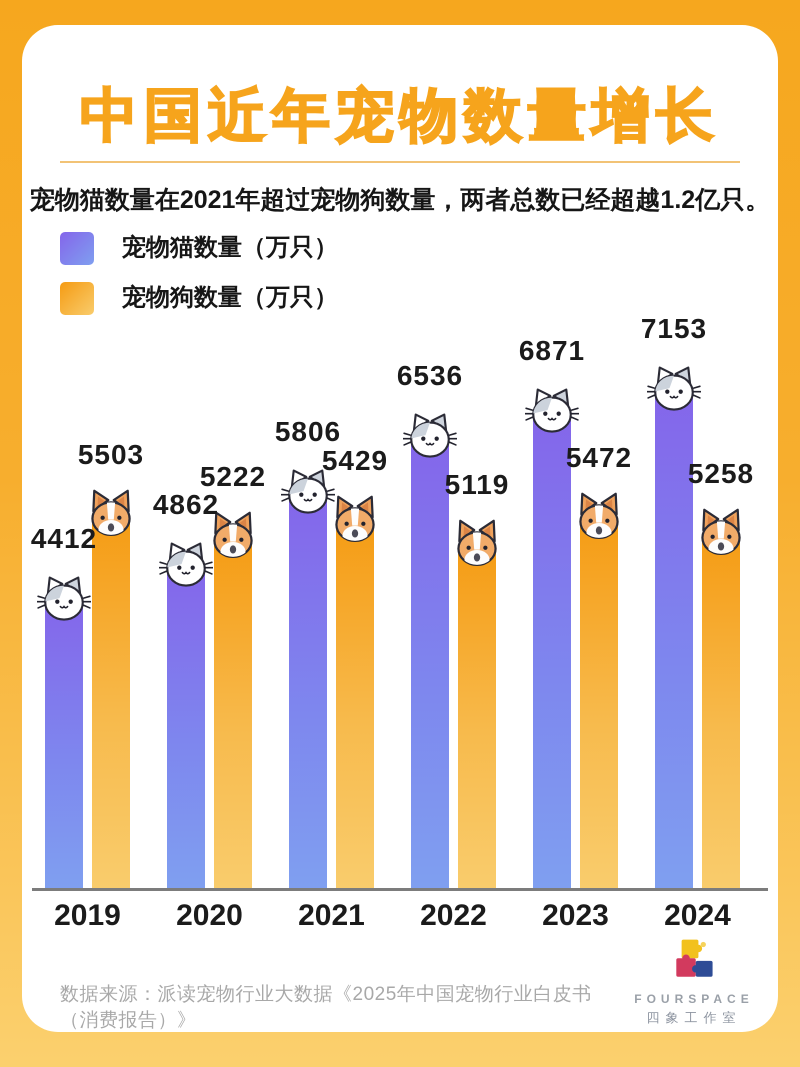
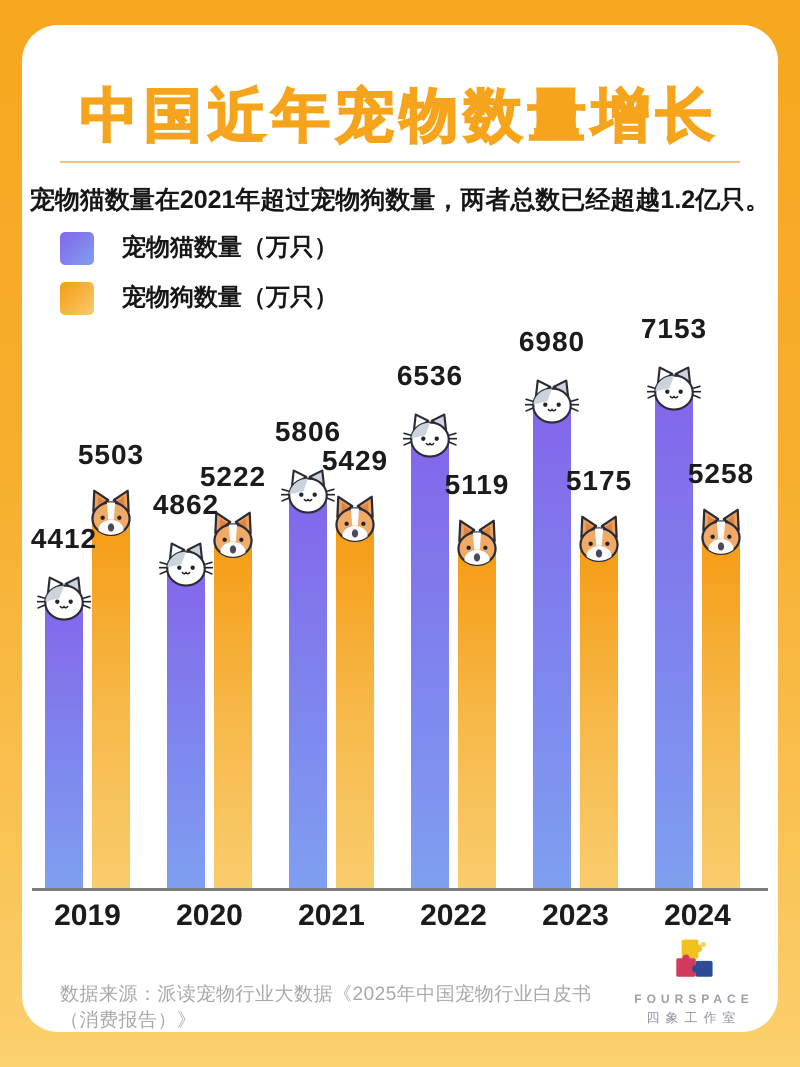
宠物猫数量（万只）/2023: 6871 -> 6980
宠物狗数量（万只）/2023: 5472 -> 5175
